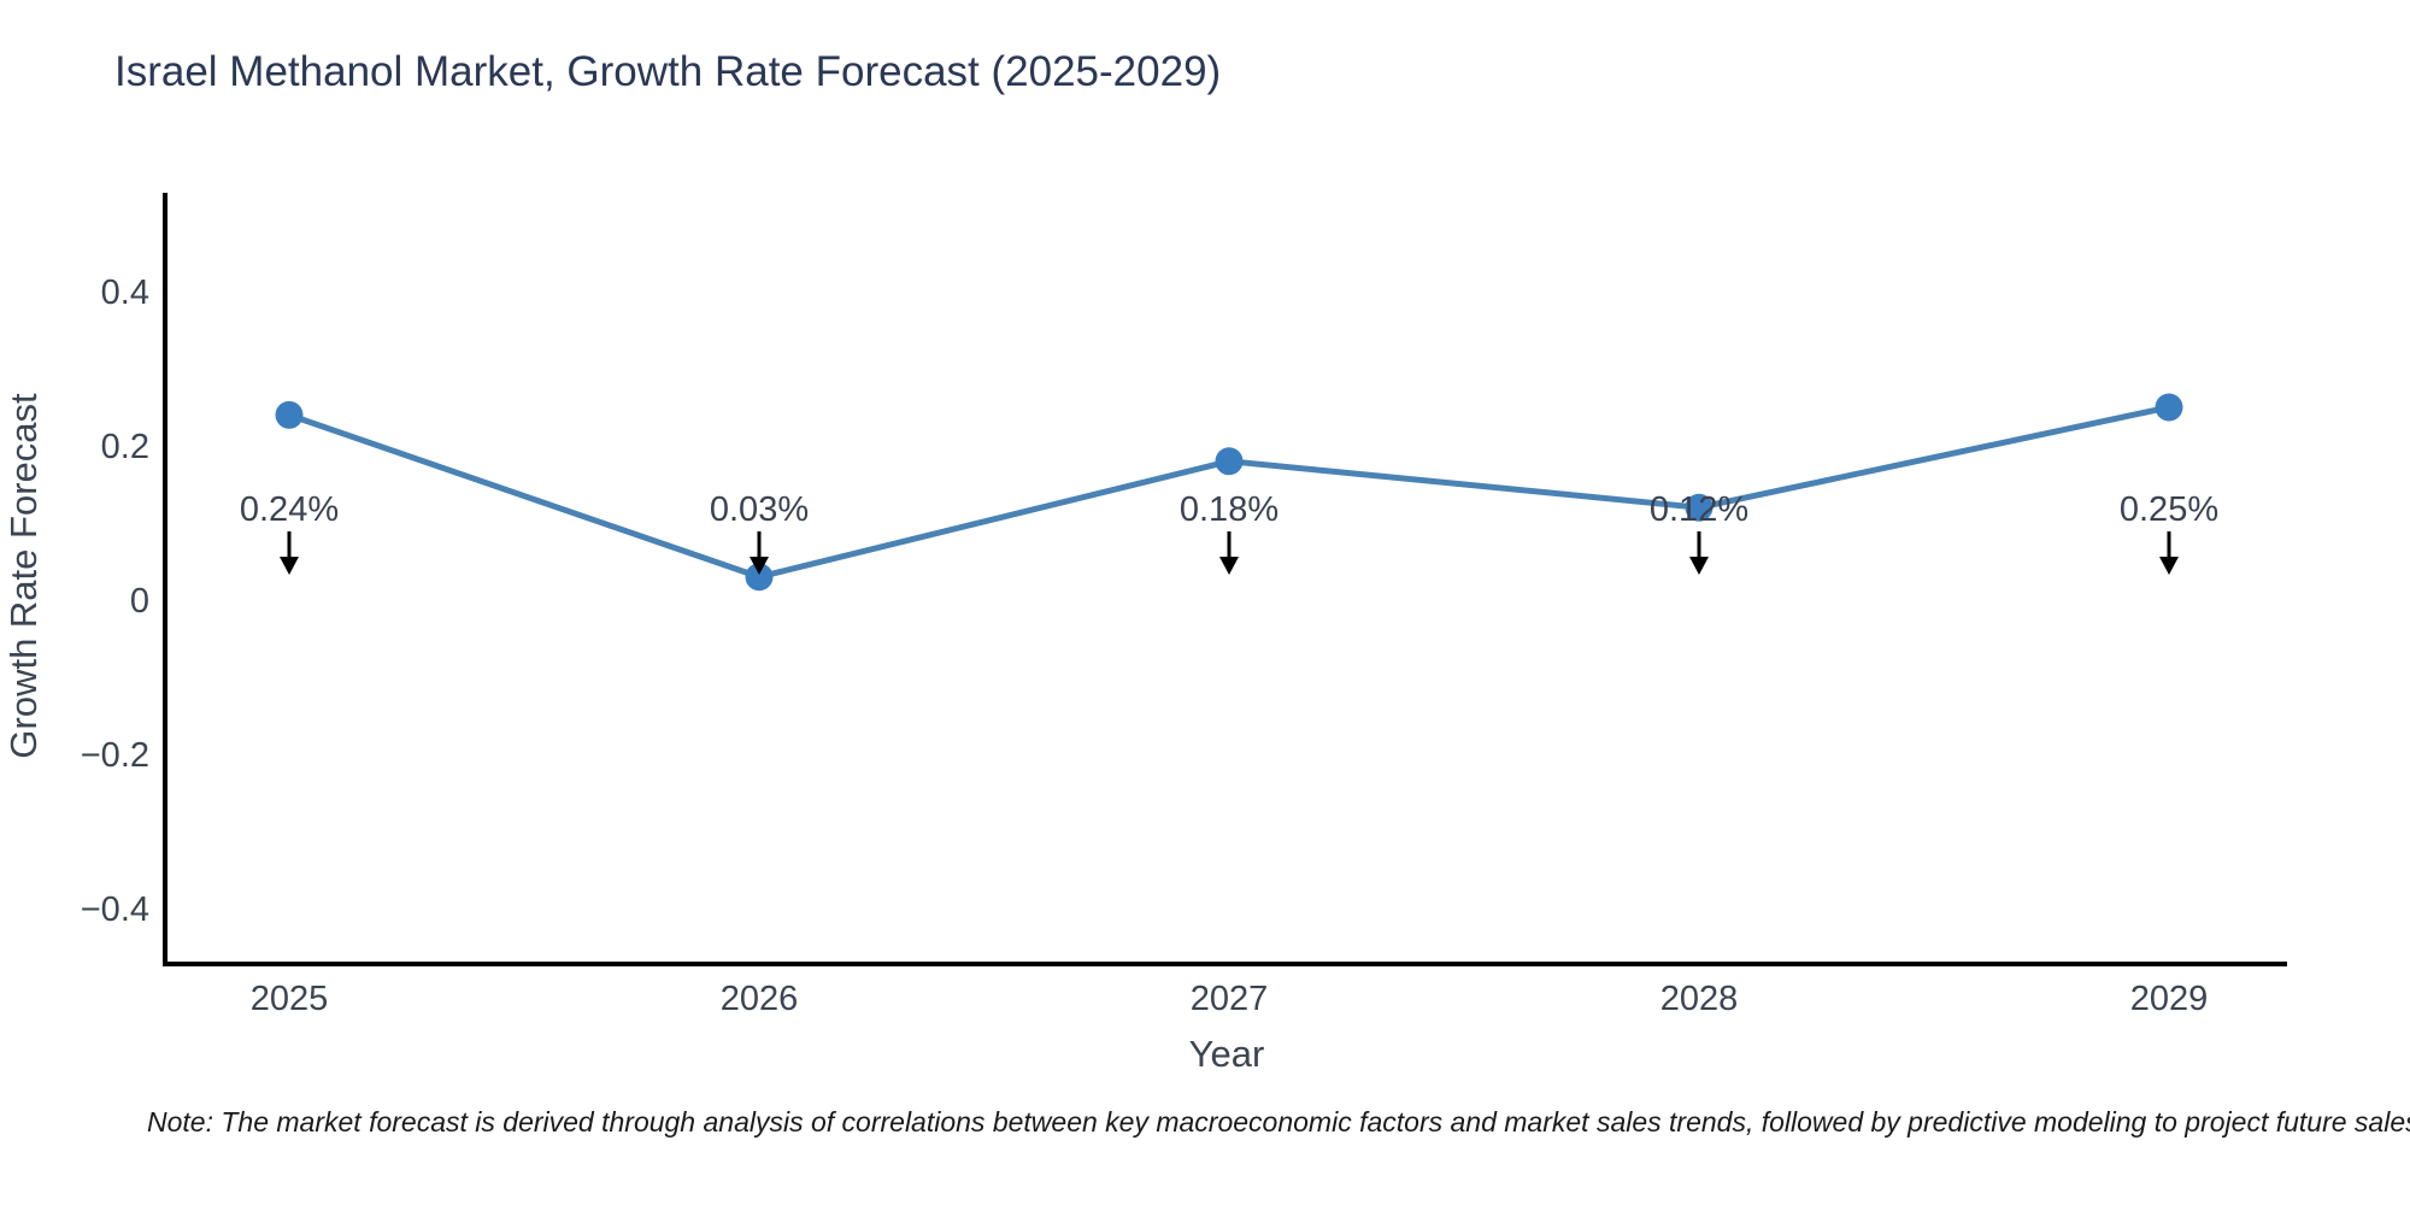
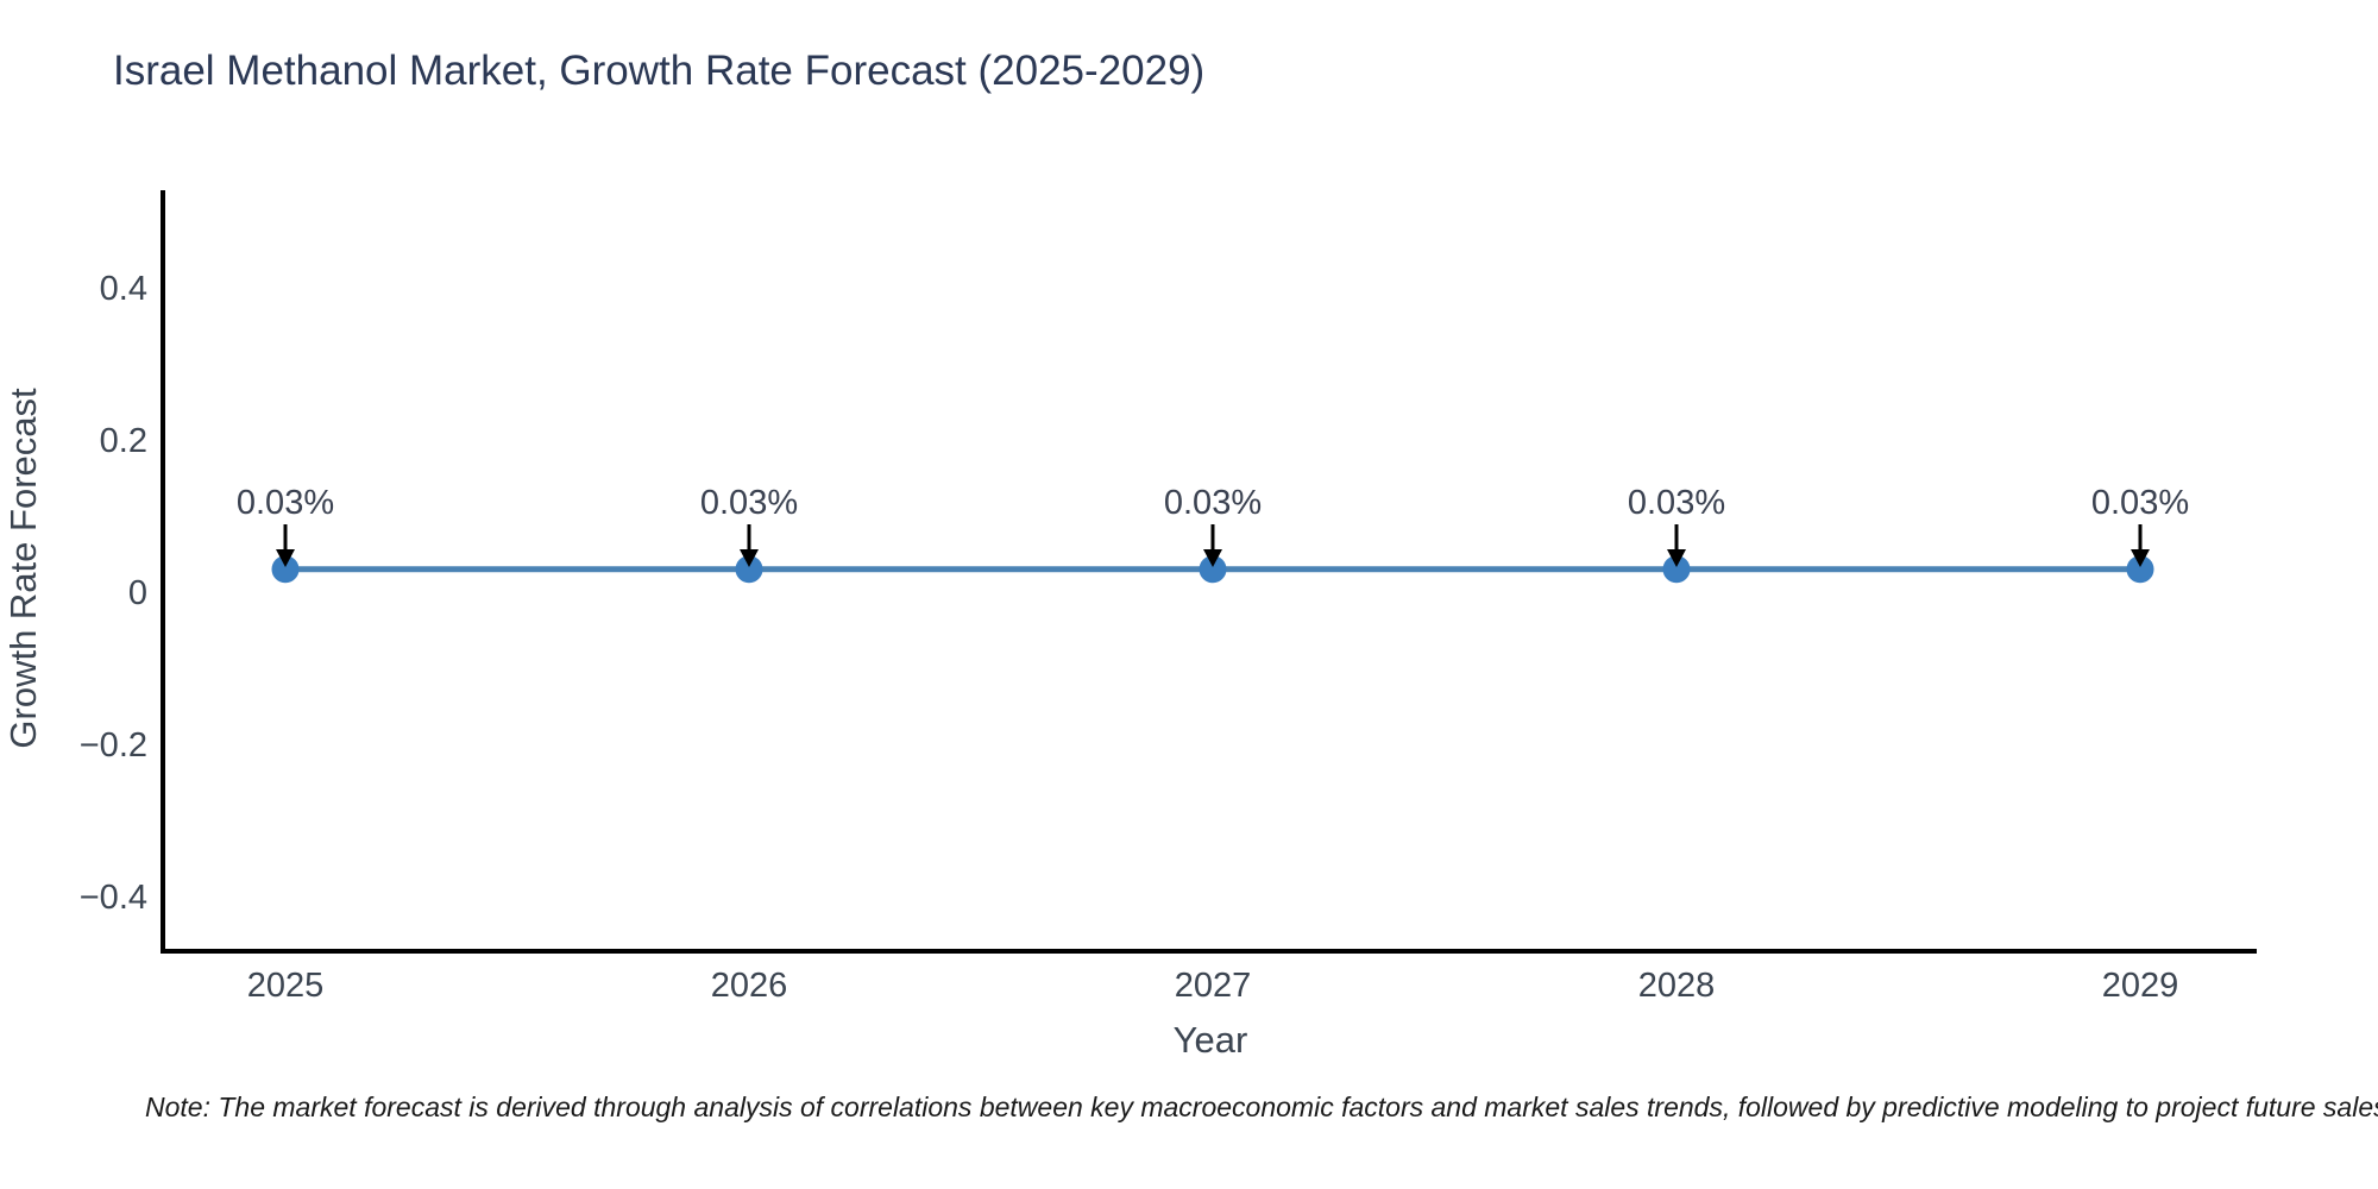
2025: 0.24% -> 0.03%
2027: 0.18% -> 0.03%
2028: 0.12% -> 0.03%
2029: 0.25% -> 0.03%
